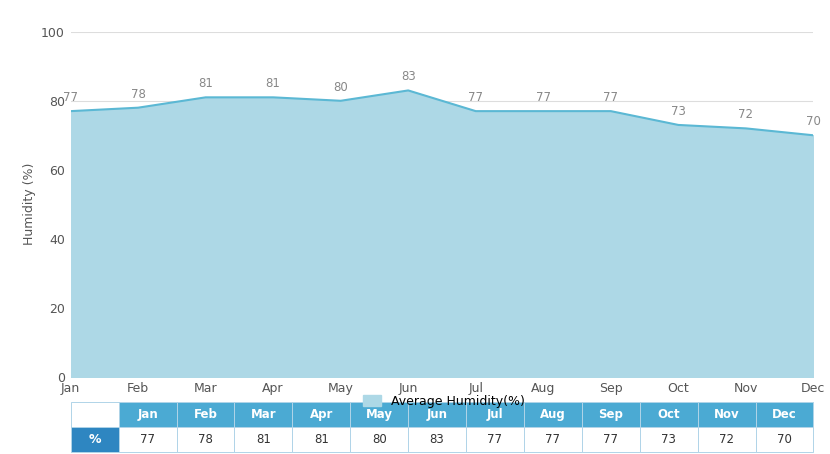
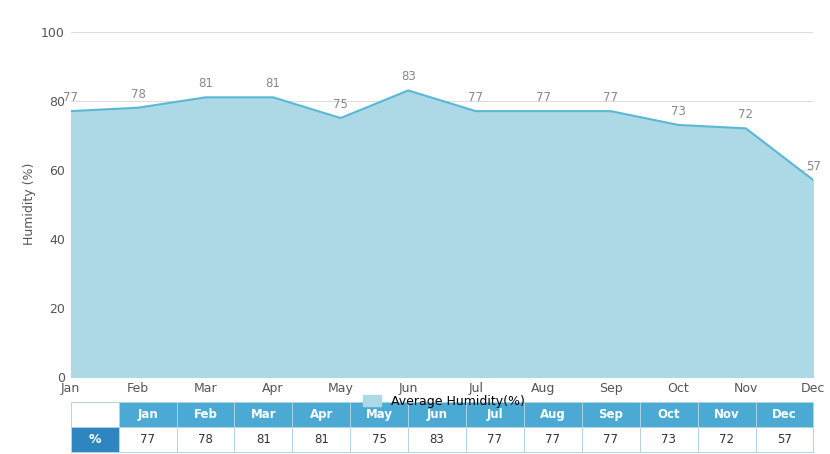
May: 80 -> 75
Dec: 70 -> 57
